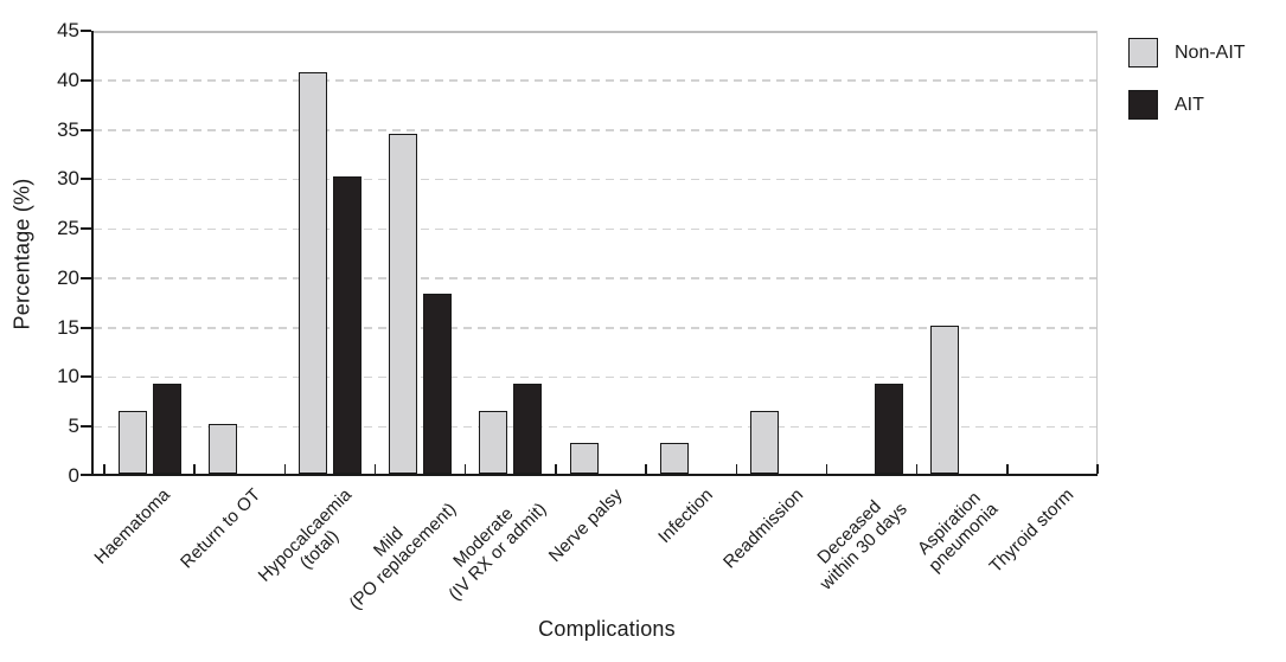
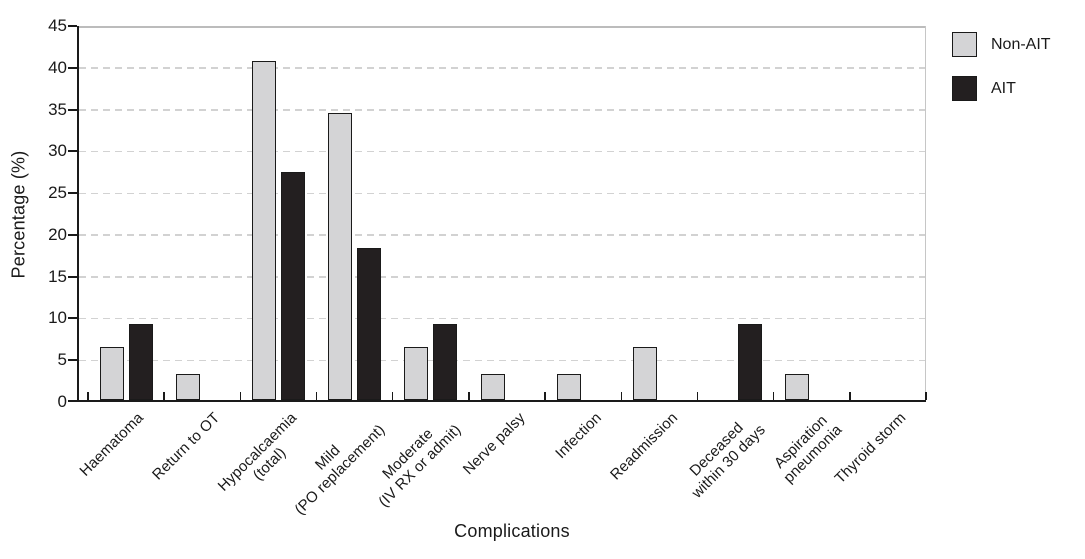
Non-AIT/Return to OT: 5 -> 3
AIT/Hypocalcaemia (total): 30 -> 27
Non-AIT/Aspiration pneumonia: 15 -> 3
